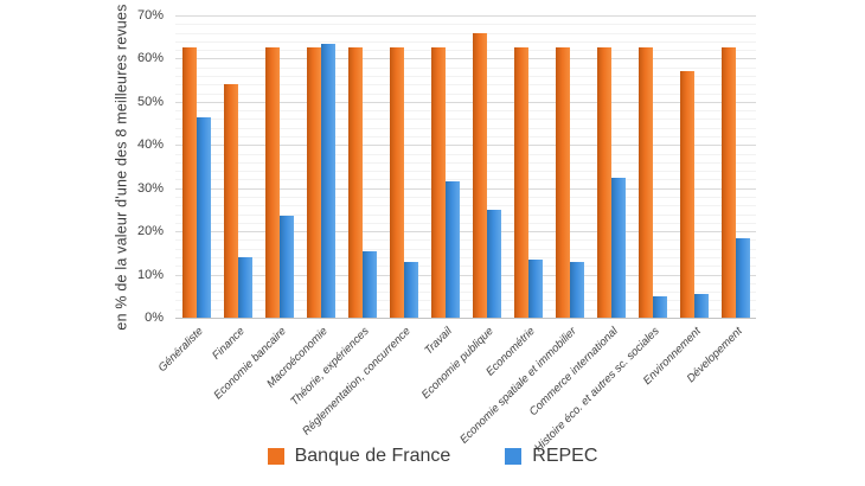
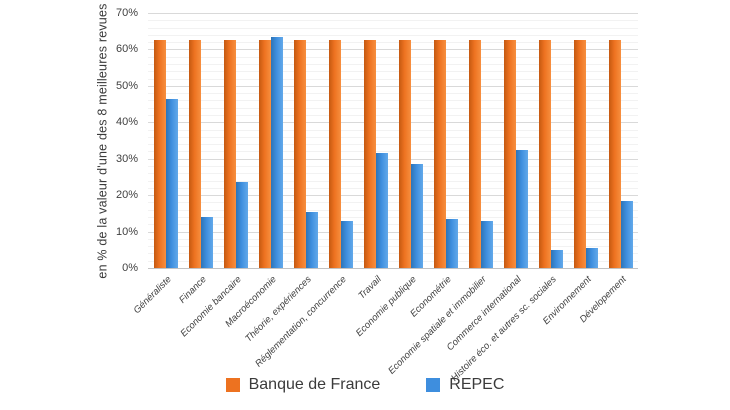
Banque de France/Finance: 54% -> 62%
Banque de France/Economie publique: 66% -> 62%
REPEC/Economie publique: 25% -> 28%
Banque de France/Environnement: 57% -> 62%
